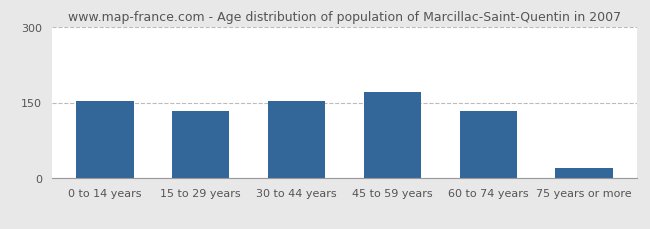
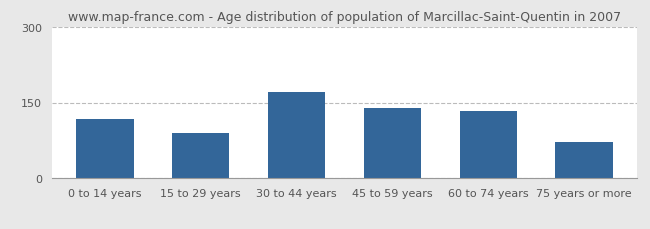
0 to 14 years: 152 -> 118
15 to 29 years: 133 -> 90
30 to 44 years: 153 -> 170
45 to 59 years: 170 -> 140
75 years or more: 20 -> 72
